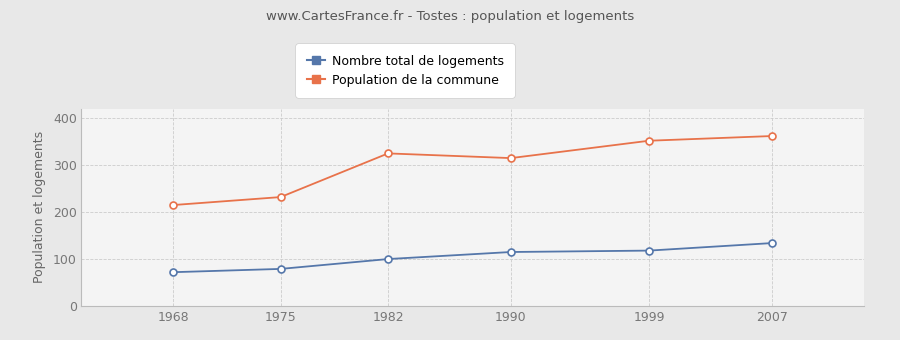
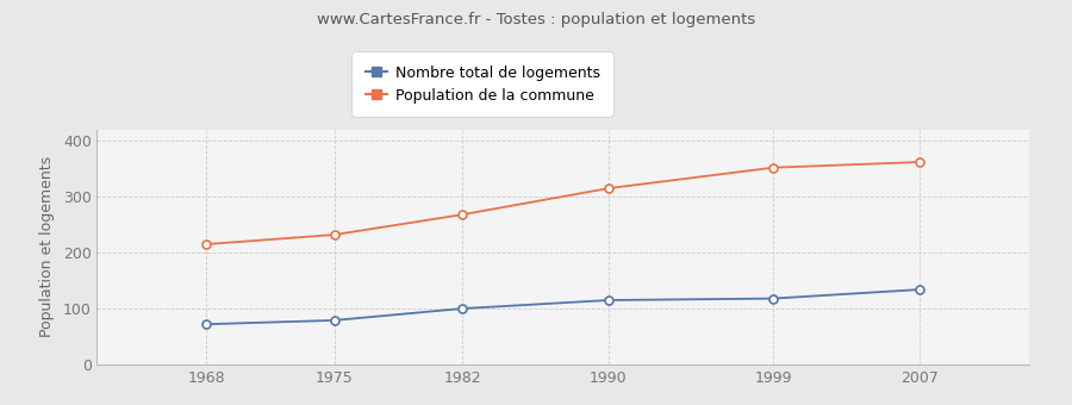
Population de la commune/1982: 325 -> 268
